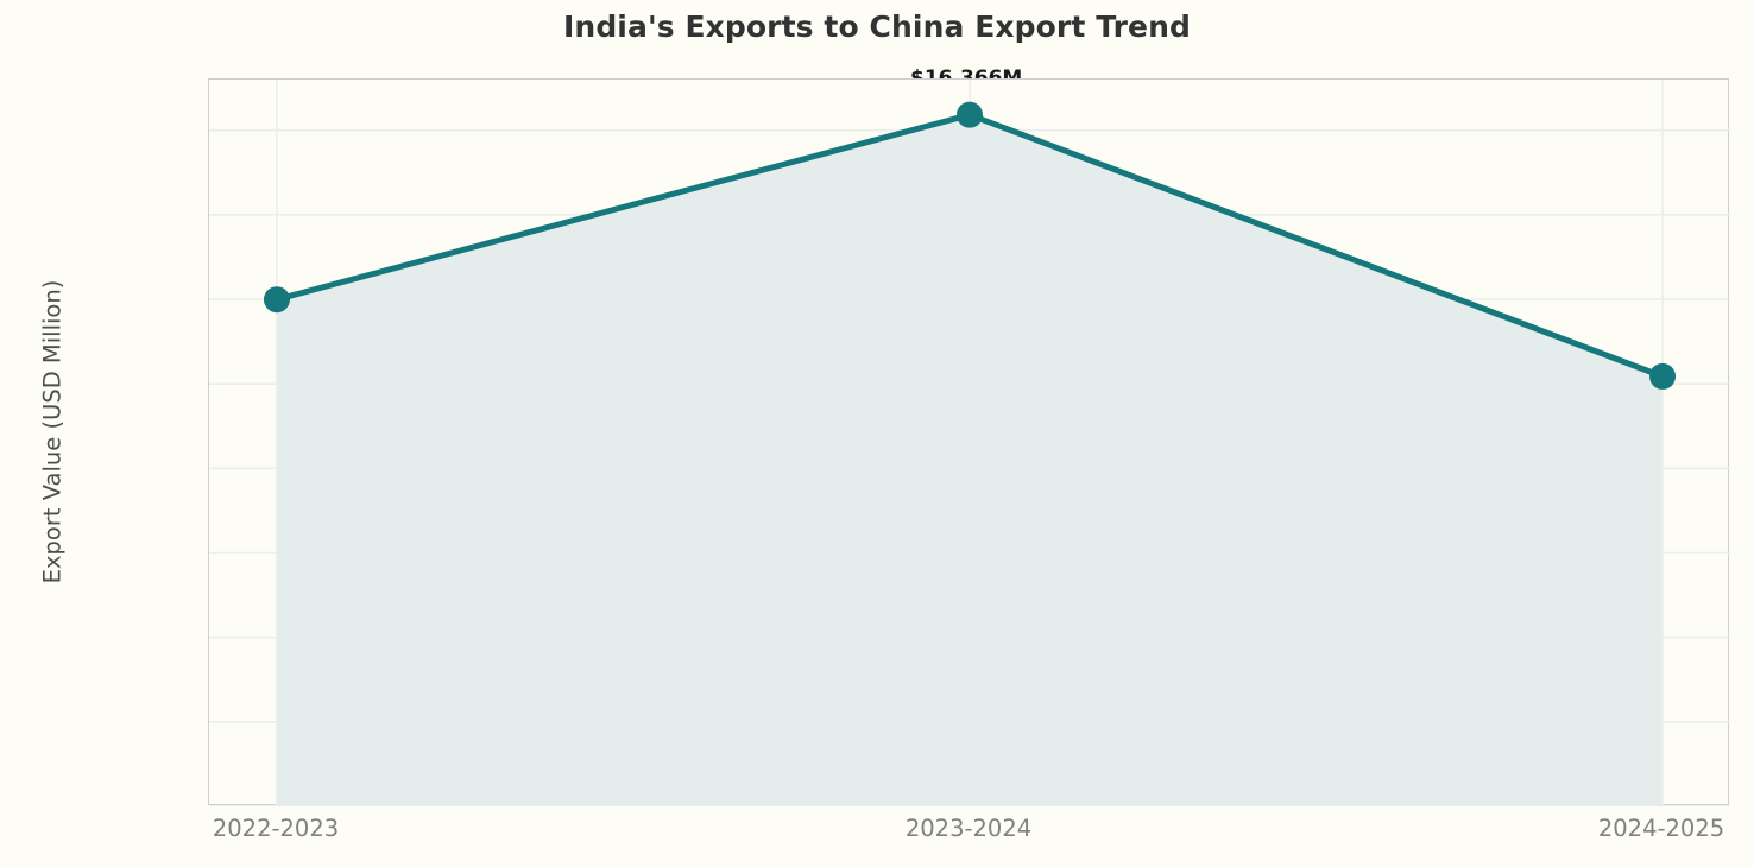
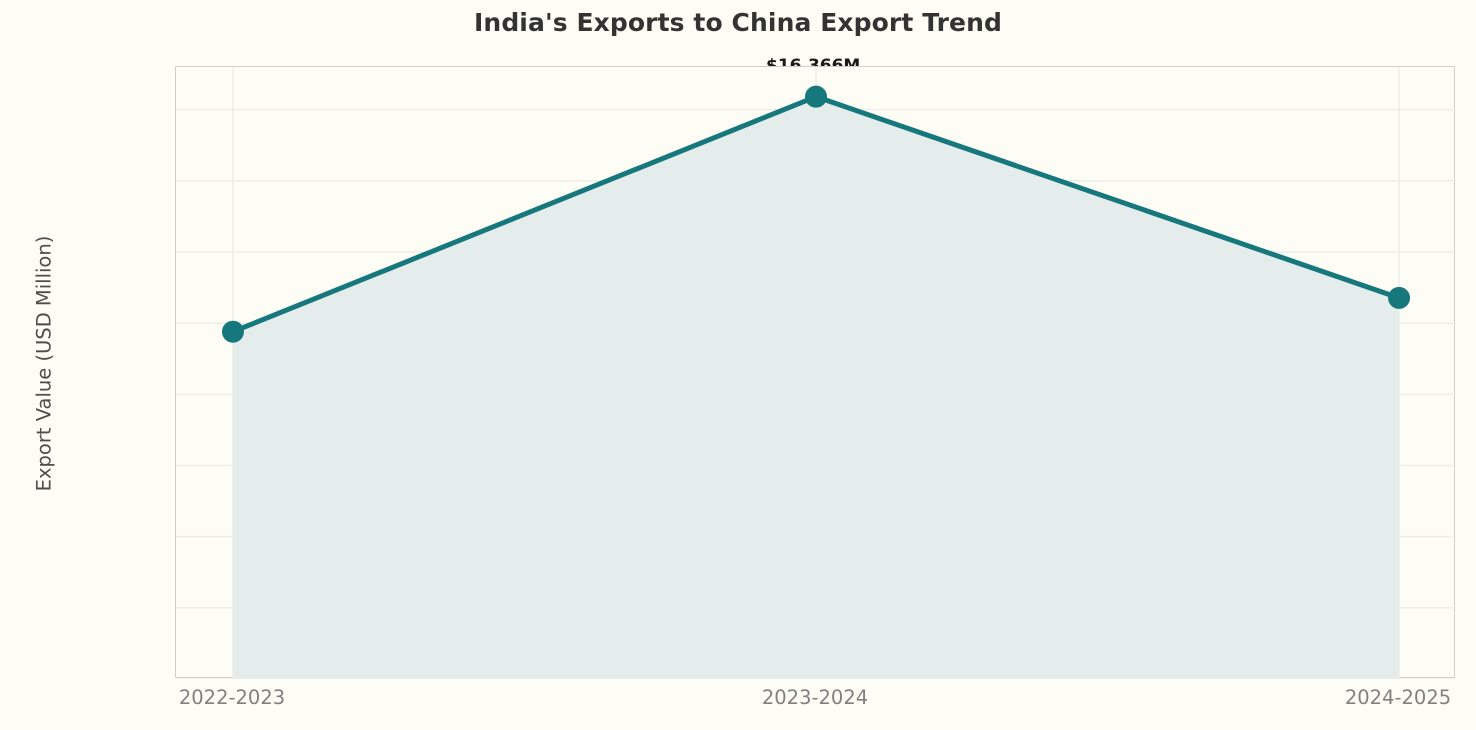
2022-2023: $11,995M -> $9,761M
2024-2025: $10,176M -> $10,710M
